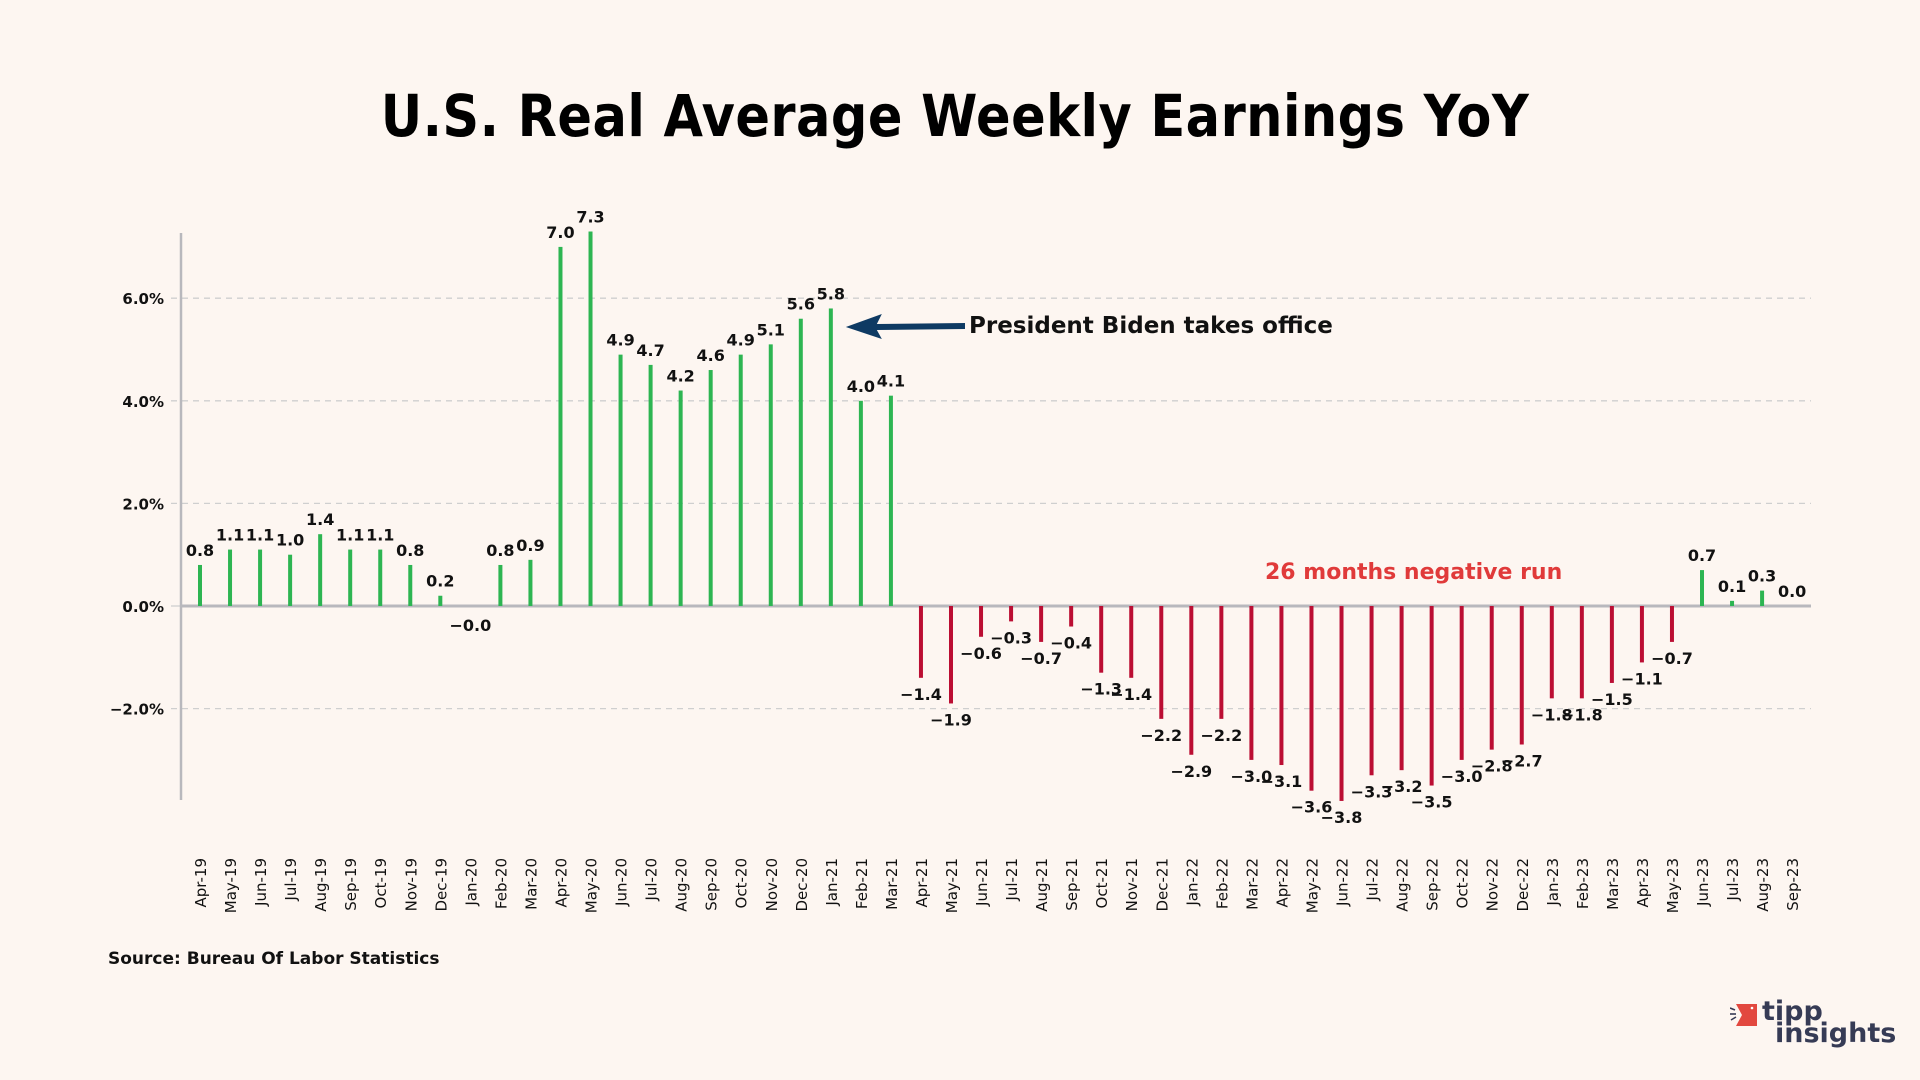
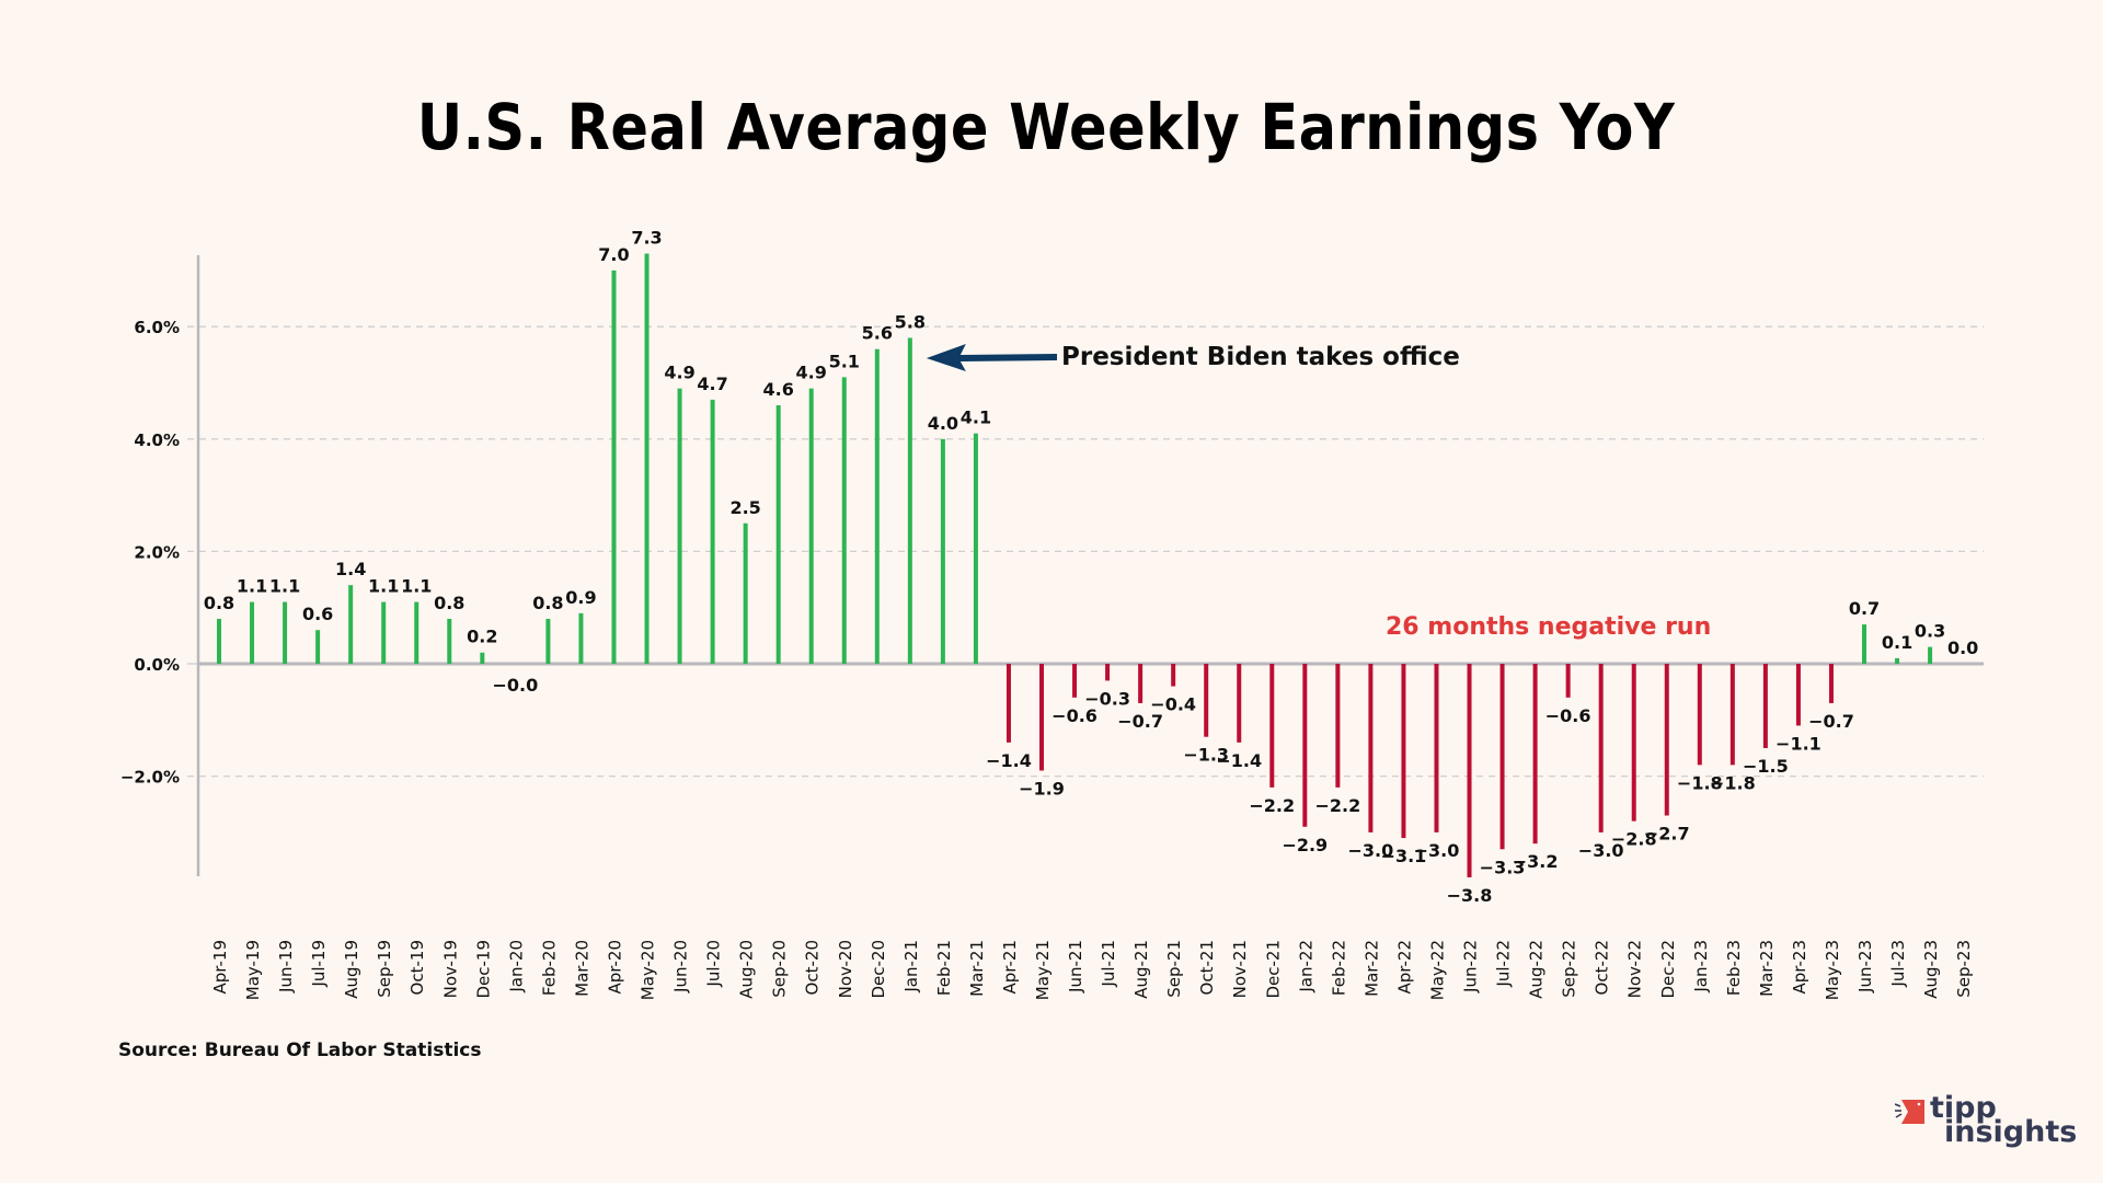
Jul-19: 1.0 -> 0.6
Aug-20: 4.2 -> 2.5
May-22: −3.6 -> −3.0
Sep-22: −3.5 -> −0.6
